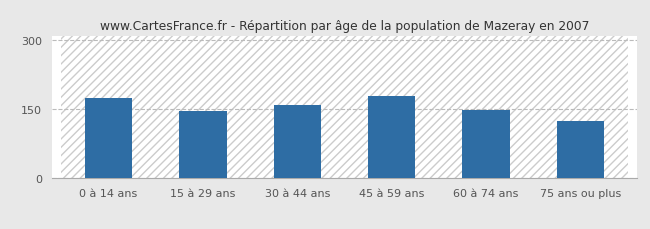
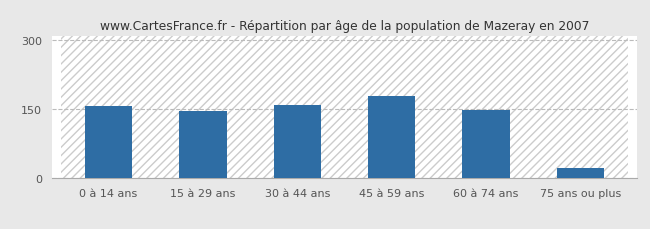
0 à 14 ans: 175 -> 157
75 ans ou plus: 125 -> 22
